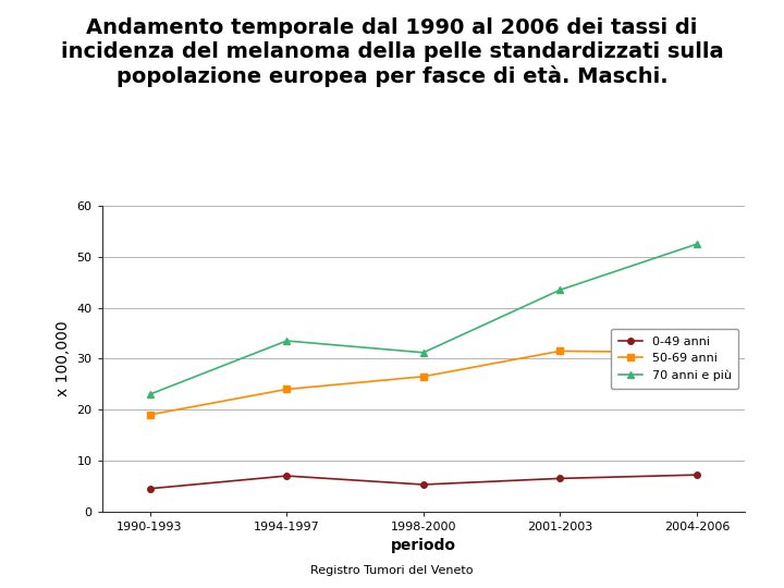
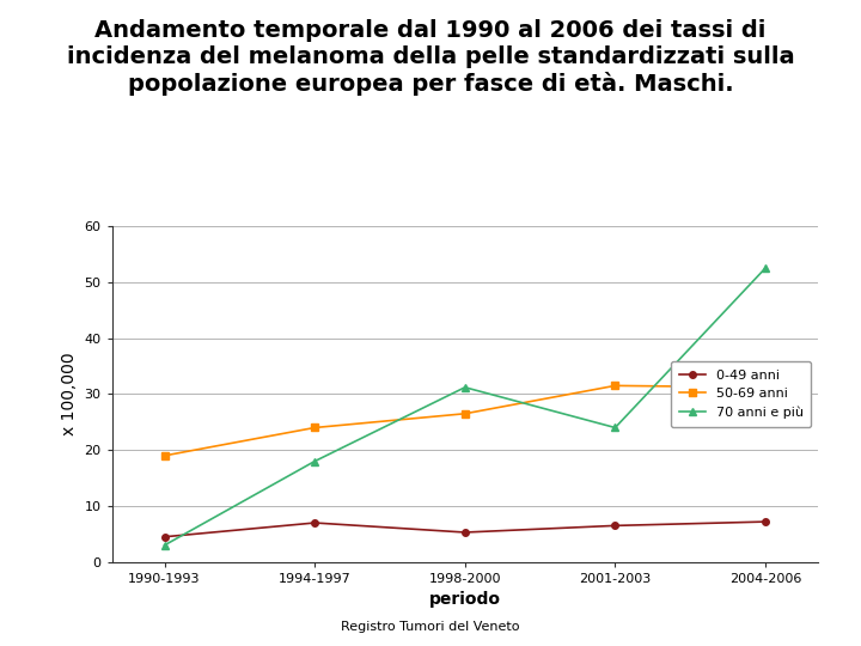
70 anni e più/1990-1993: 23.0 -> 3.0
70 anni e più/1994-1997: 33.5 -> 18.0
70 anni e più/2001-2003: 43.5 -> 24.0
